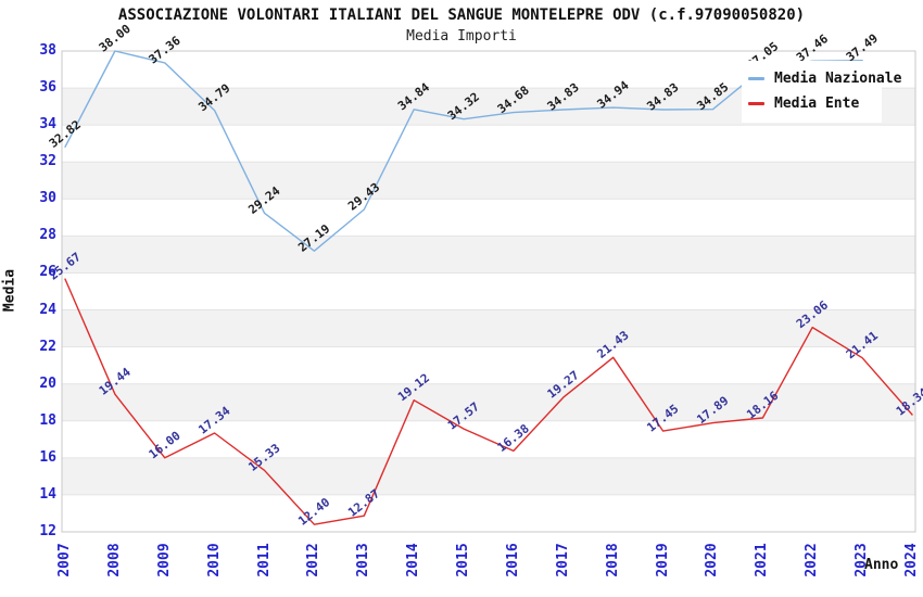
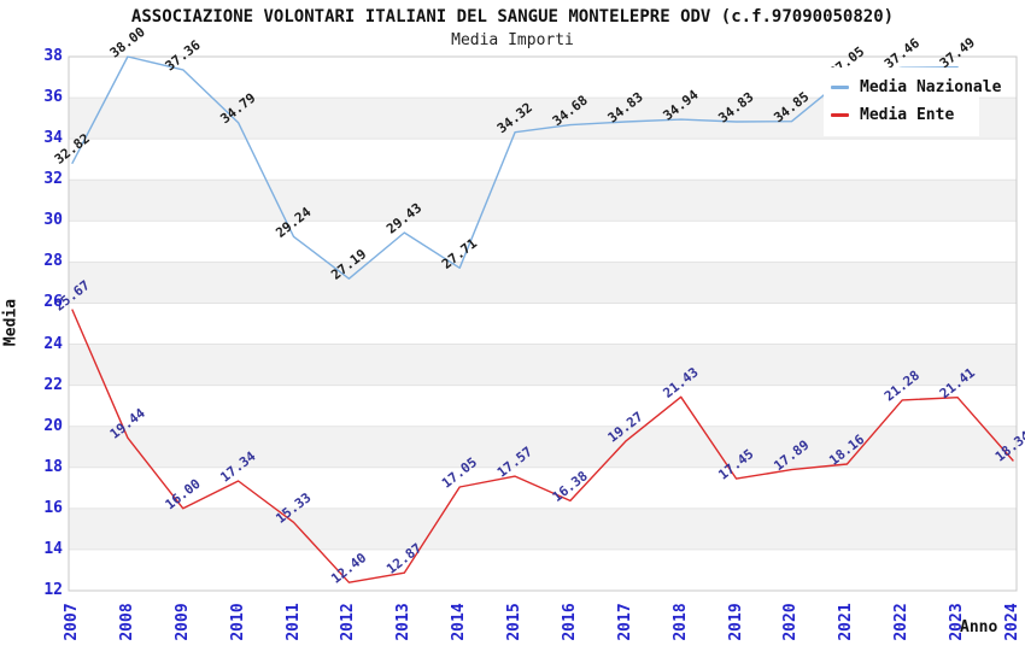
Media Nazionale/2014: 34.84 -> 27.71
Media Ente/2014: 19.12 -> 17.05
Media Ente/2022: 23.06 -> 21.28
